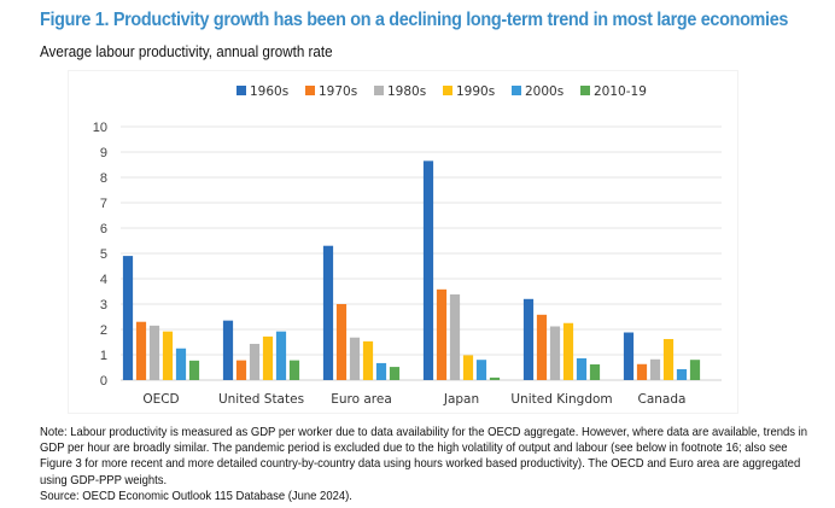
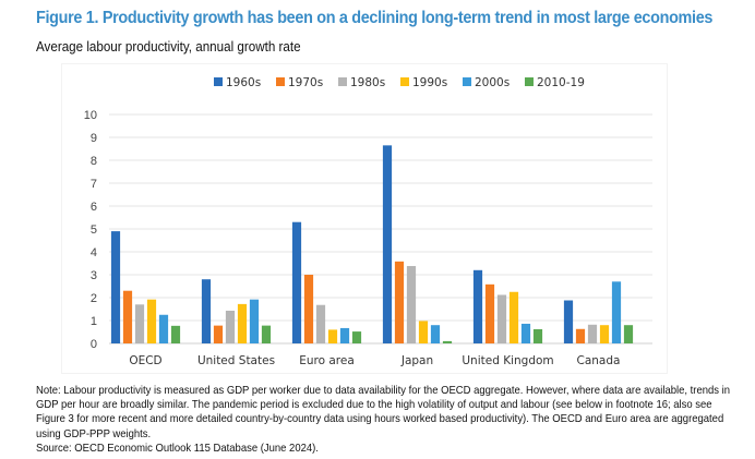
1980s/OECD: 2.1 -> 1.7
1960s/United States: 2.4 -> 2.8
1990s/Euro area: 1.5 -> 0.6
1990s/Canada: 1.6 -> 0.8
2000s/Canada: 0.4 -> 2.7
